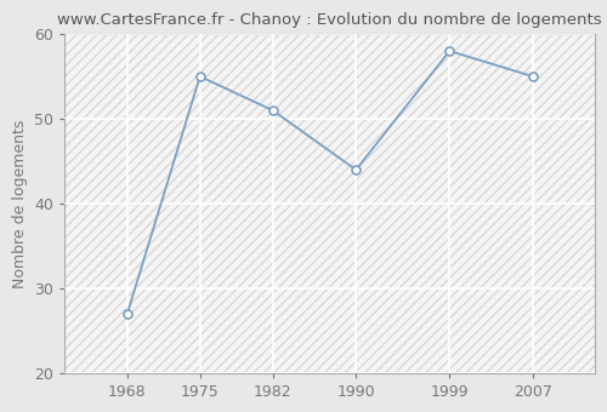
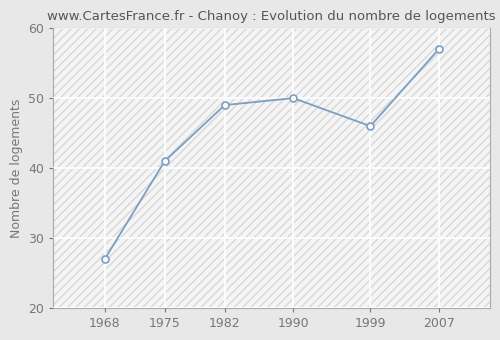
1975: 55 -> 41
1982: 51 -> 49
1990: 44 -> 50
1999: 58 -> 46
2007: 55 -> 57
